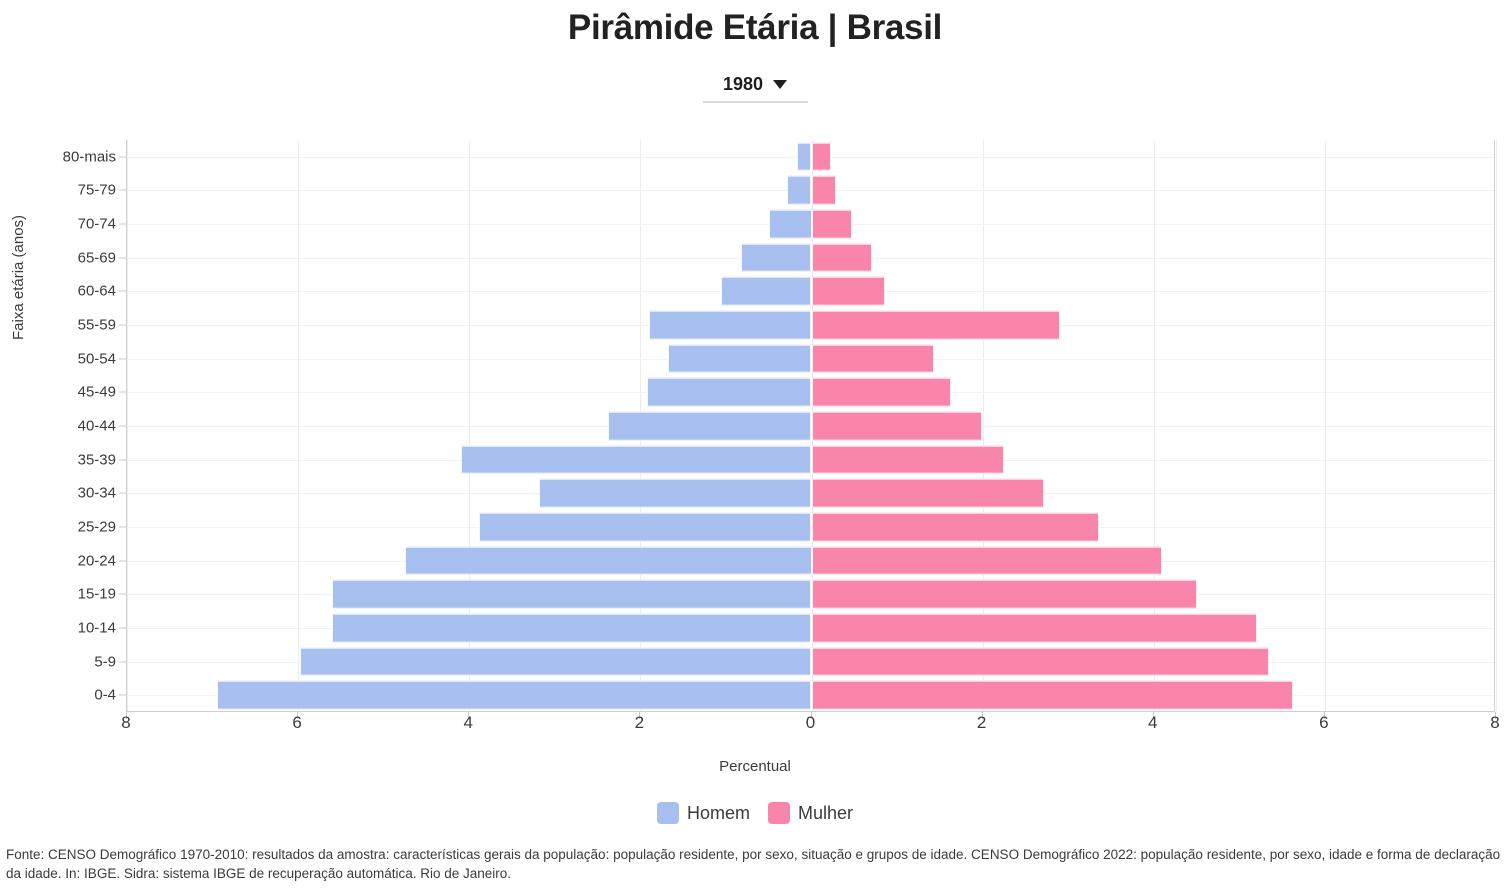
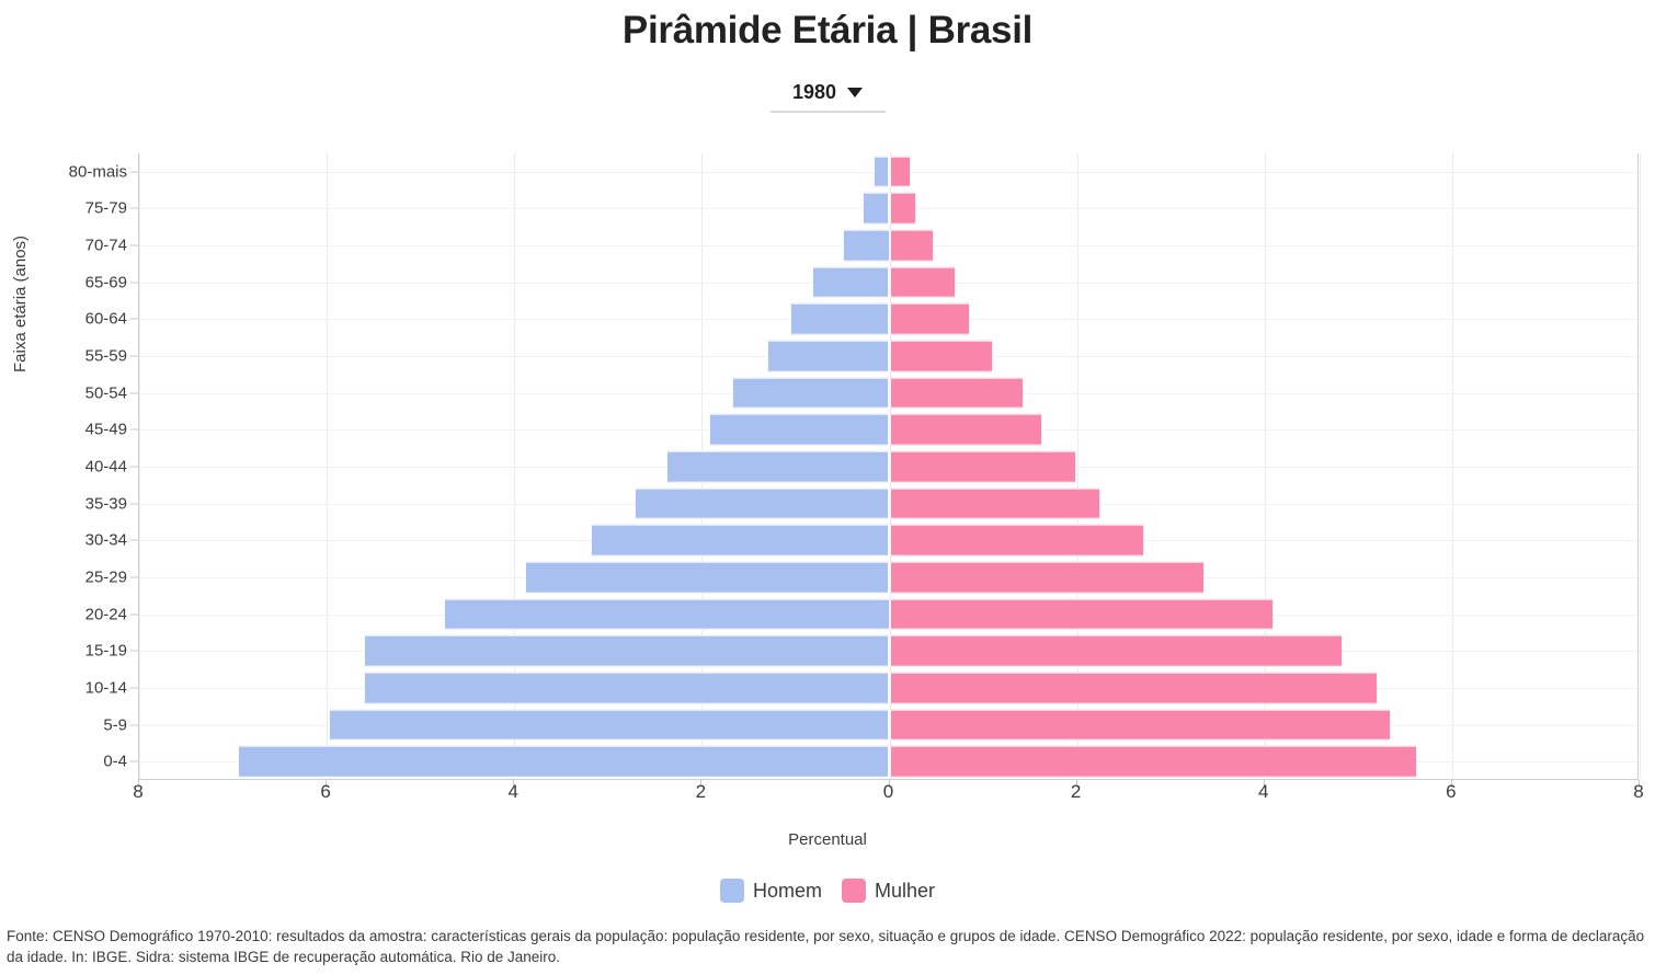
Homem/55-59: 1.9 -> 1.3
Mulher/55-59: 2.9 -> 1.1
Homem/35-39: 4.1 -> 2.7
Mulher/15-19: 4.5 -> 4.8
